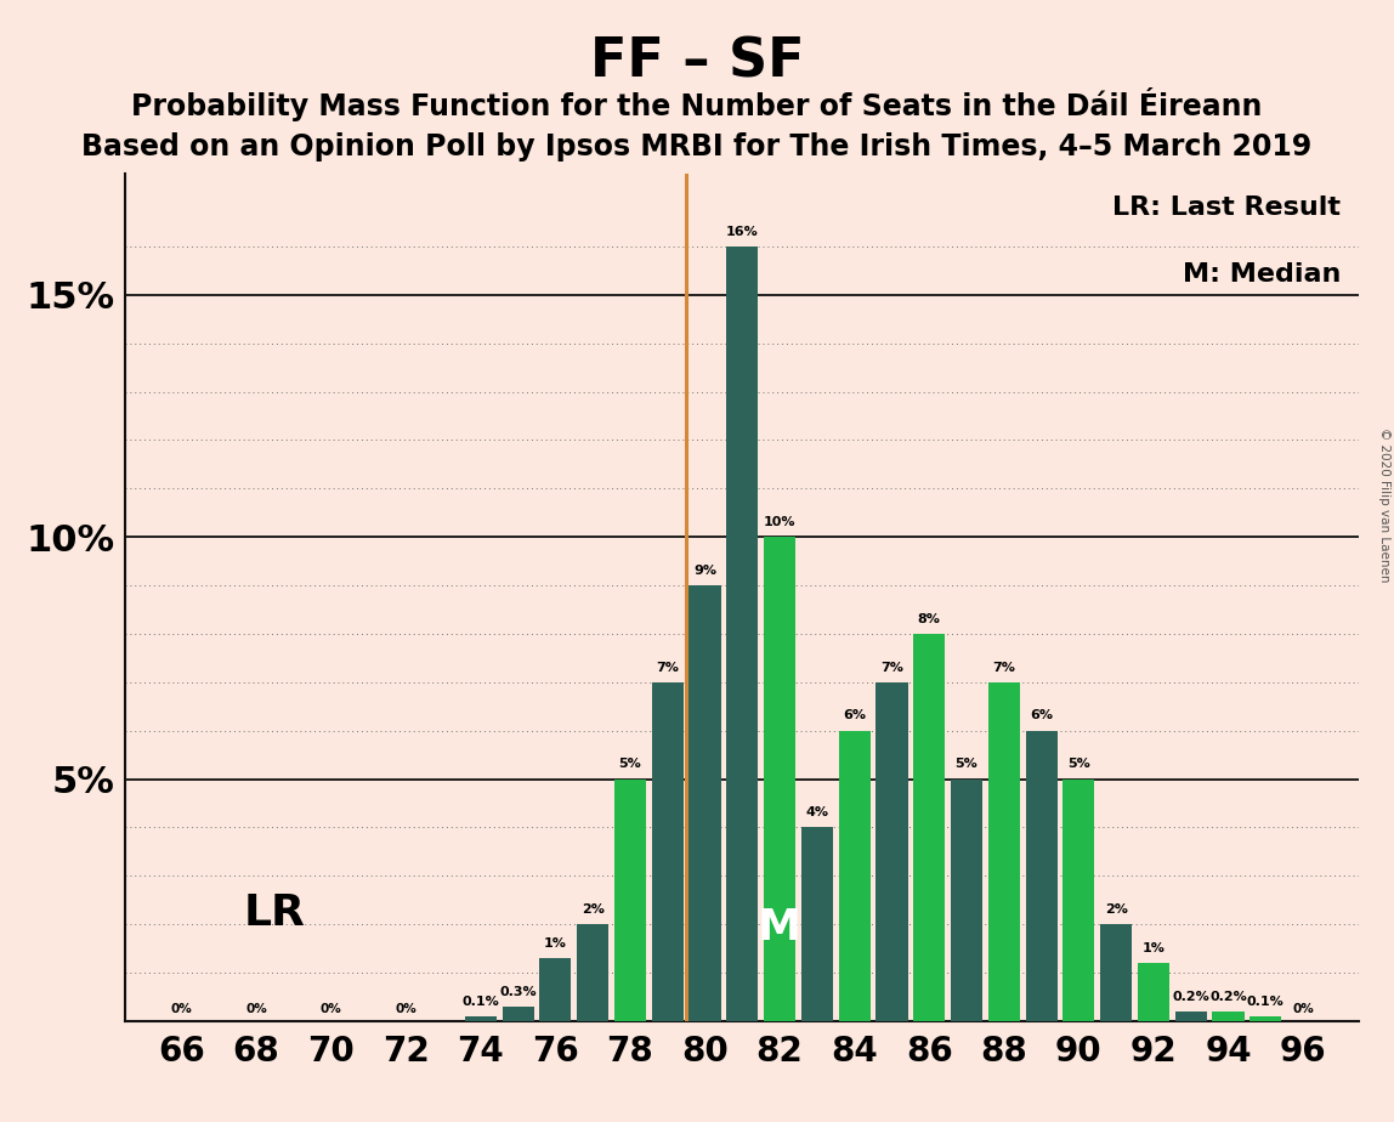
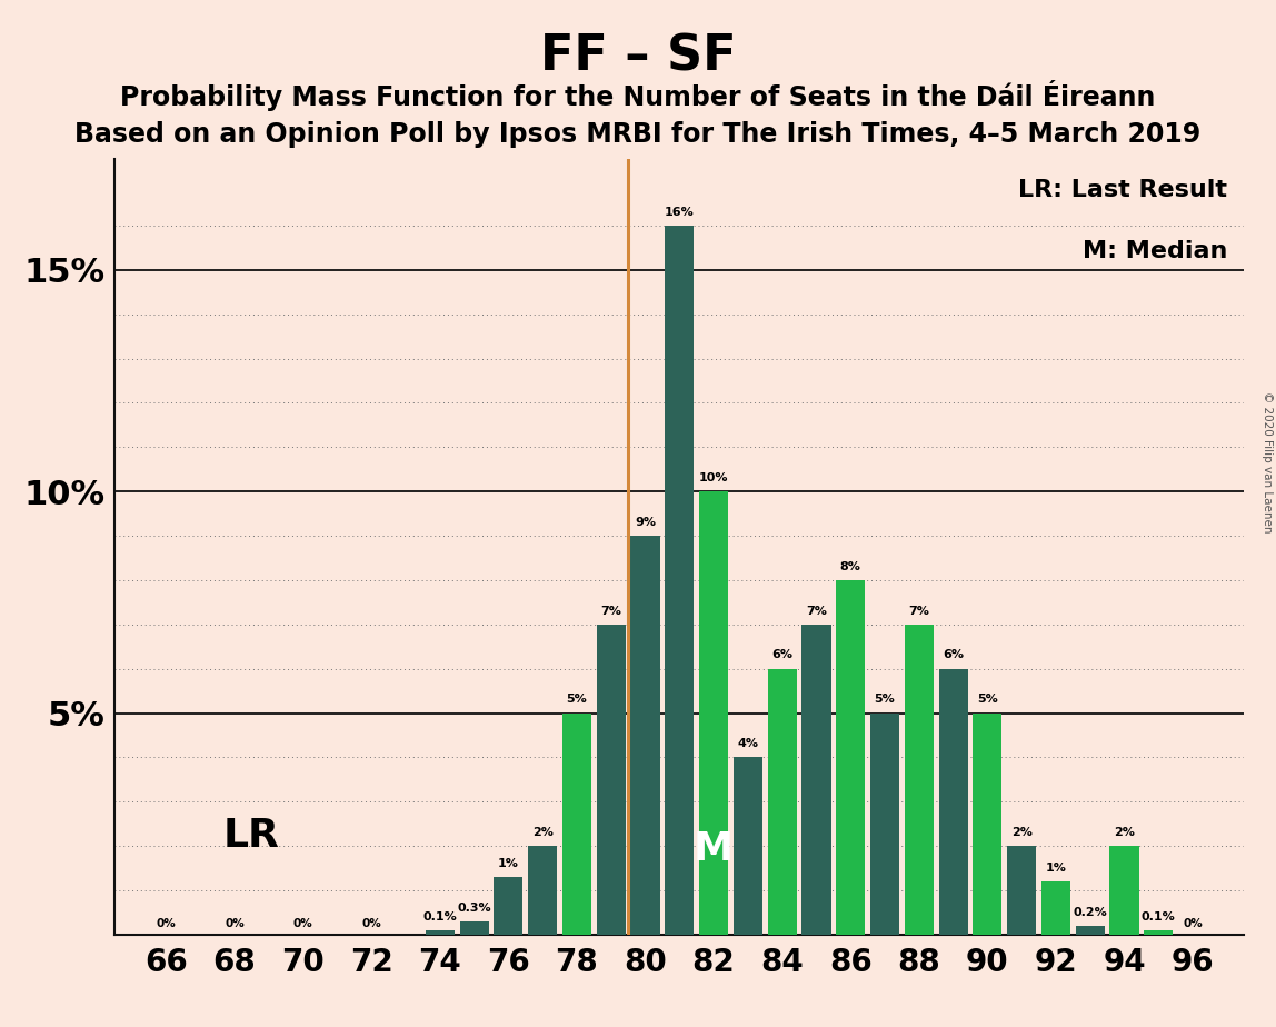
94: 0.2% -> 2%
